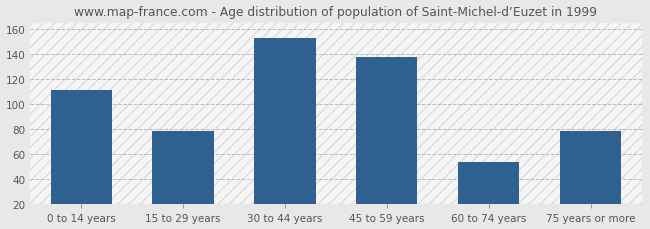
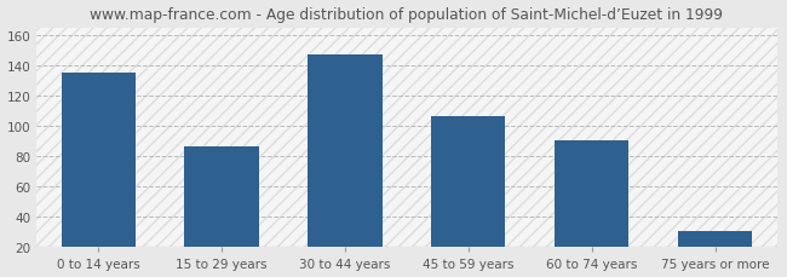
0 to 14 years: 111 -> 135
15 to 29 years: 79 -> 87
30 to 44 years: 153 -> 147
45 to 59 years: 138 -> 107
60 to 74 years: 54 -> 91
75 years or more: 79 -> 31
